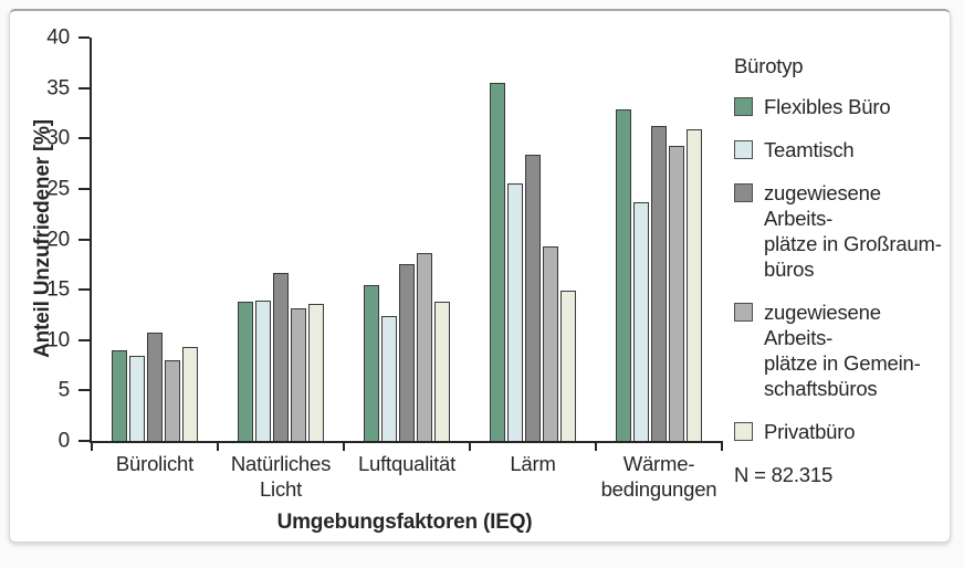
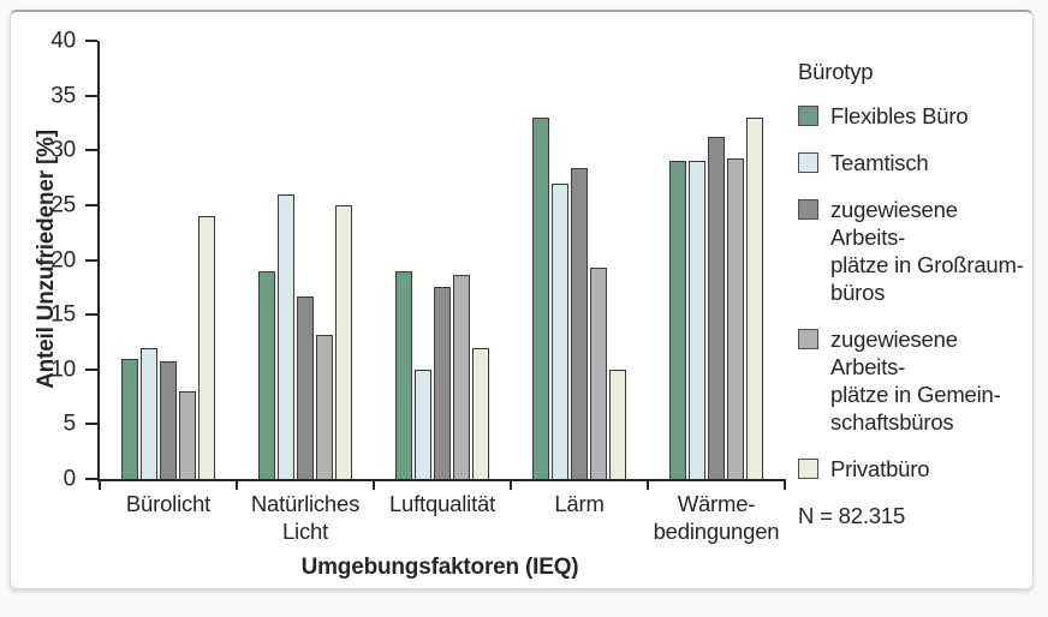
Flexibles Büro/Bürolicht: 9 -> 11
Teamtisch/Bürolicht: 8 -> 12
Privatbüro/Bürolicht: 9 -> 24
Flexibles Büro/Natürliches Licht: 14 -> 19
Teamtisch/Natürliches Licht: 14 -> 26
Privatbüro/Natürliches Licht: 14 -> 25
Flexibles Büro/Luftqualität: 15 -> 19
Teamtisch/Luftqualität: 12 -> 10
Privatbüro/Luftqualität: 14 -> 12
Flexibles Büro/Lärm: 36 -> 33
Teamtisch/Lärm: 26 -> 27
Privatbüro/Lärm: 15 -> 10
Flexibles Büro/Wärme- bedingungen: 33 -> 29
Teamtisch/Wärme- bedingungen: 24 -> 29
Privatbüro/Wärme- bedingungen: 31 -> 33
